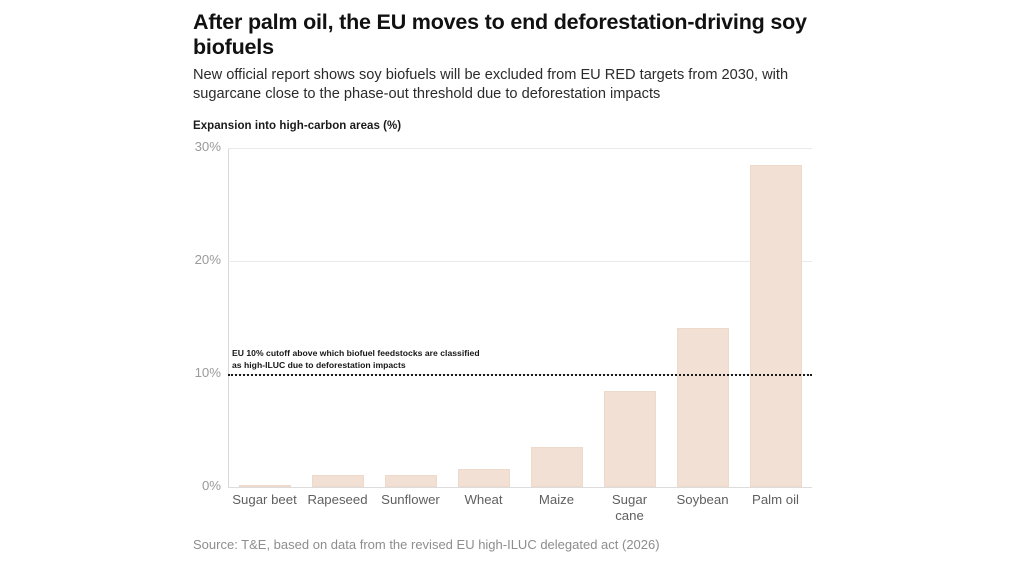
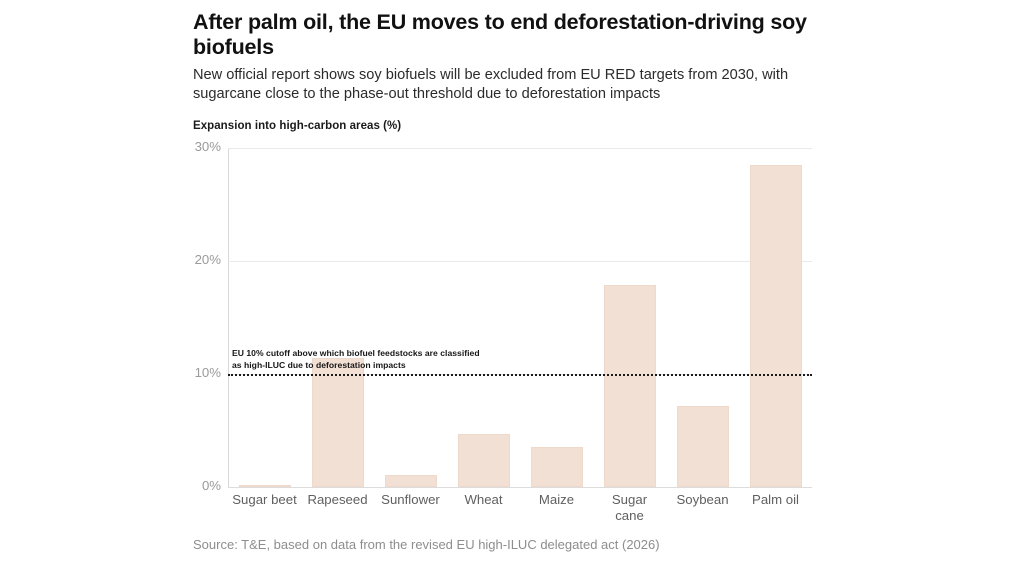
Rapeseed: 1.1% -> 11.4%
Wheat: 1.6% -> 4.7%
Sugar cane: 8.5% -> 17.9%
Soybean: 14.1% -> 7.2%
